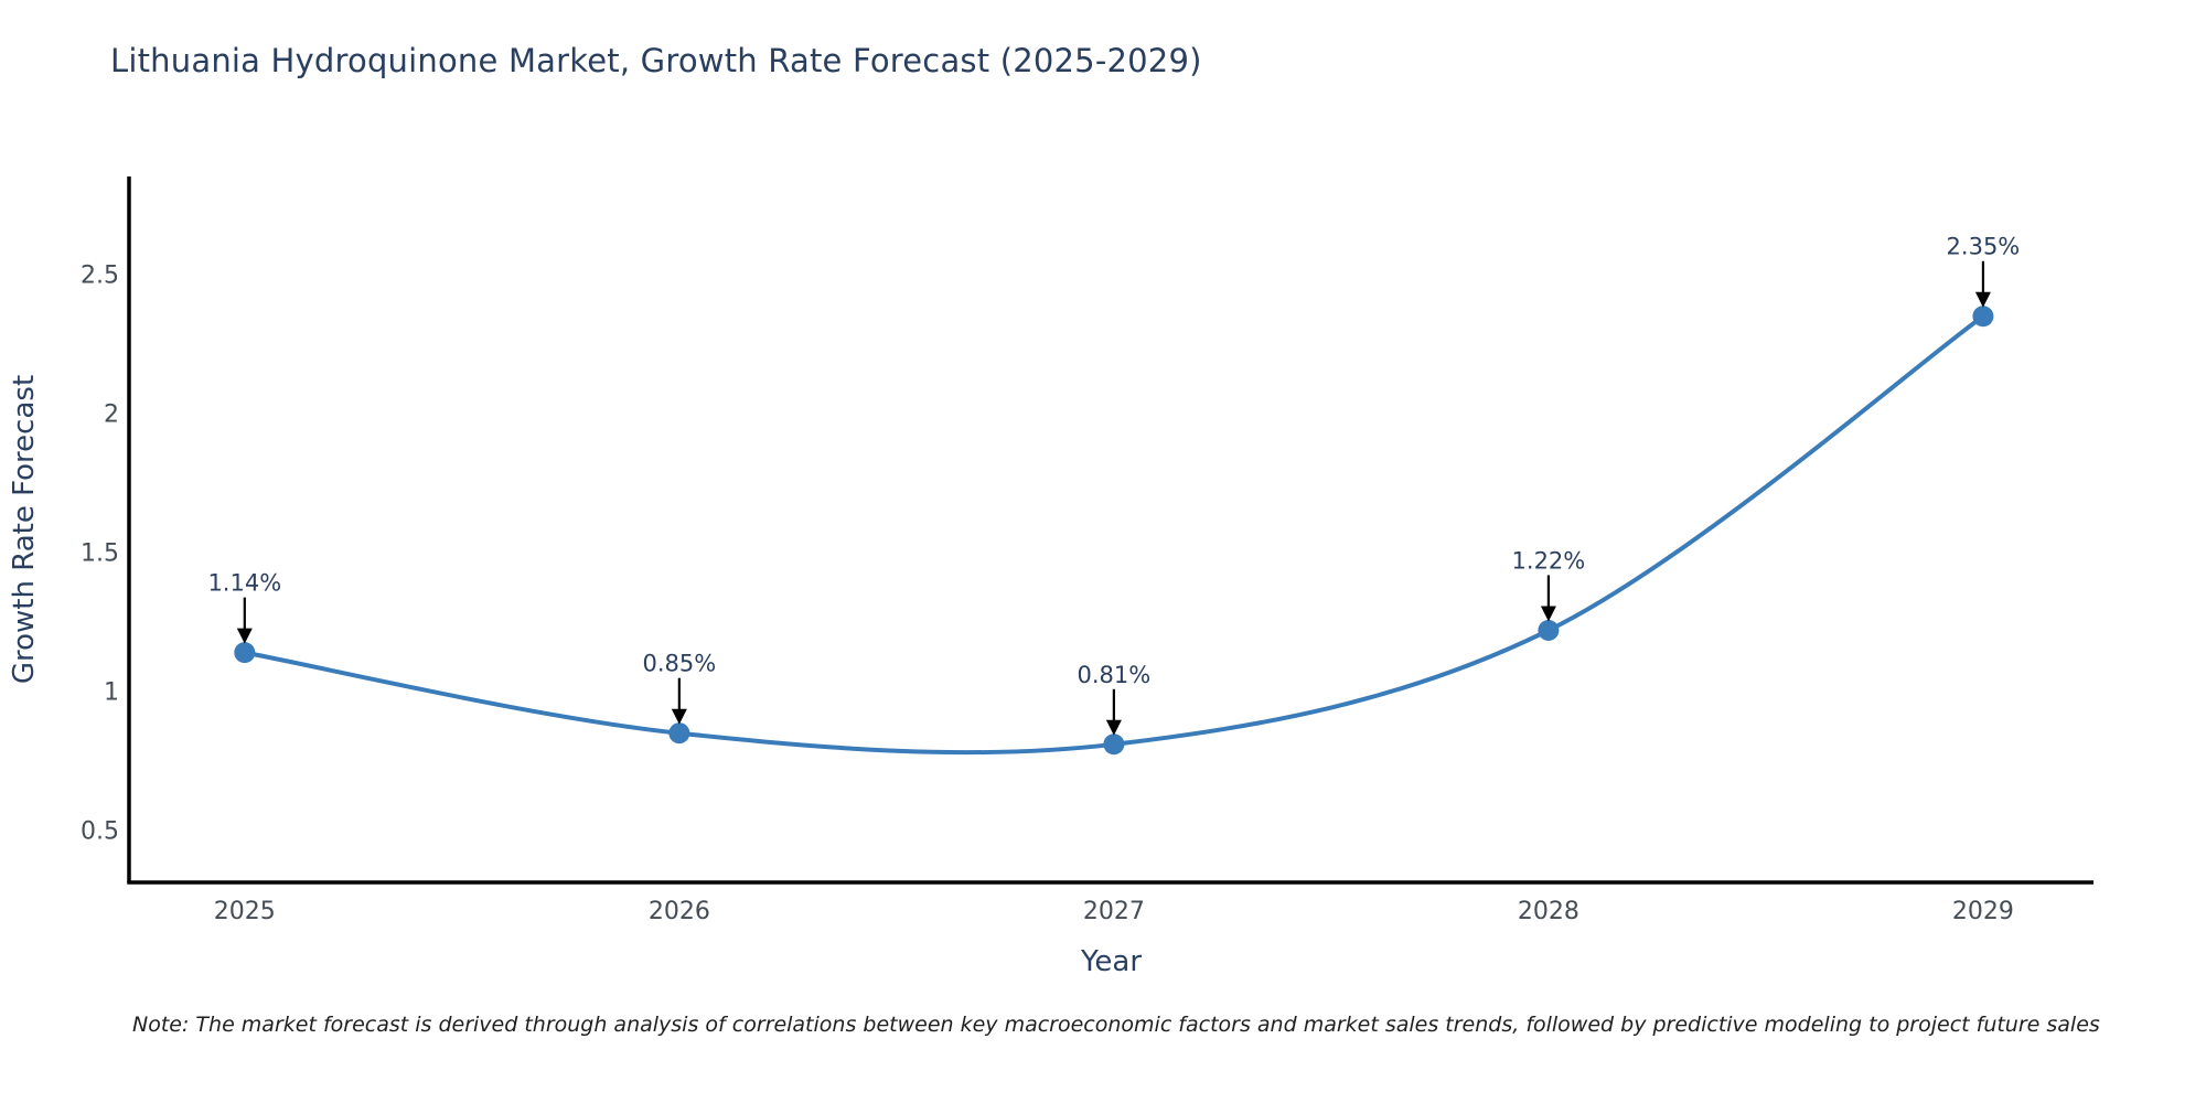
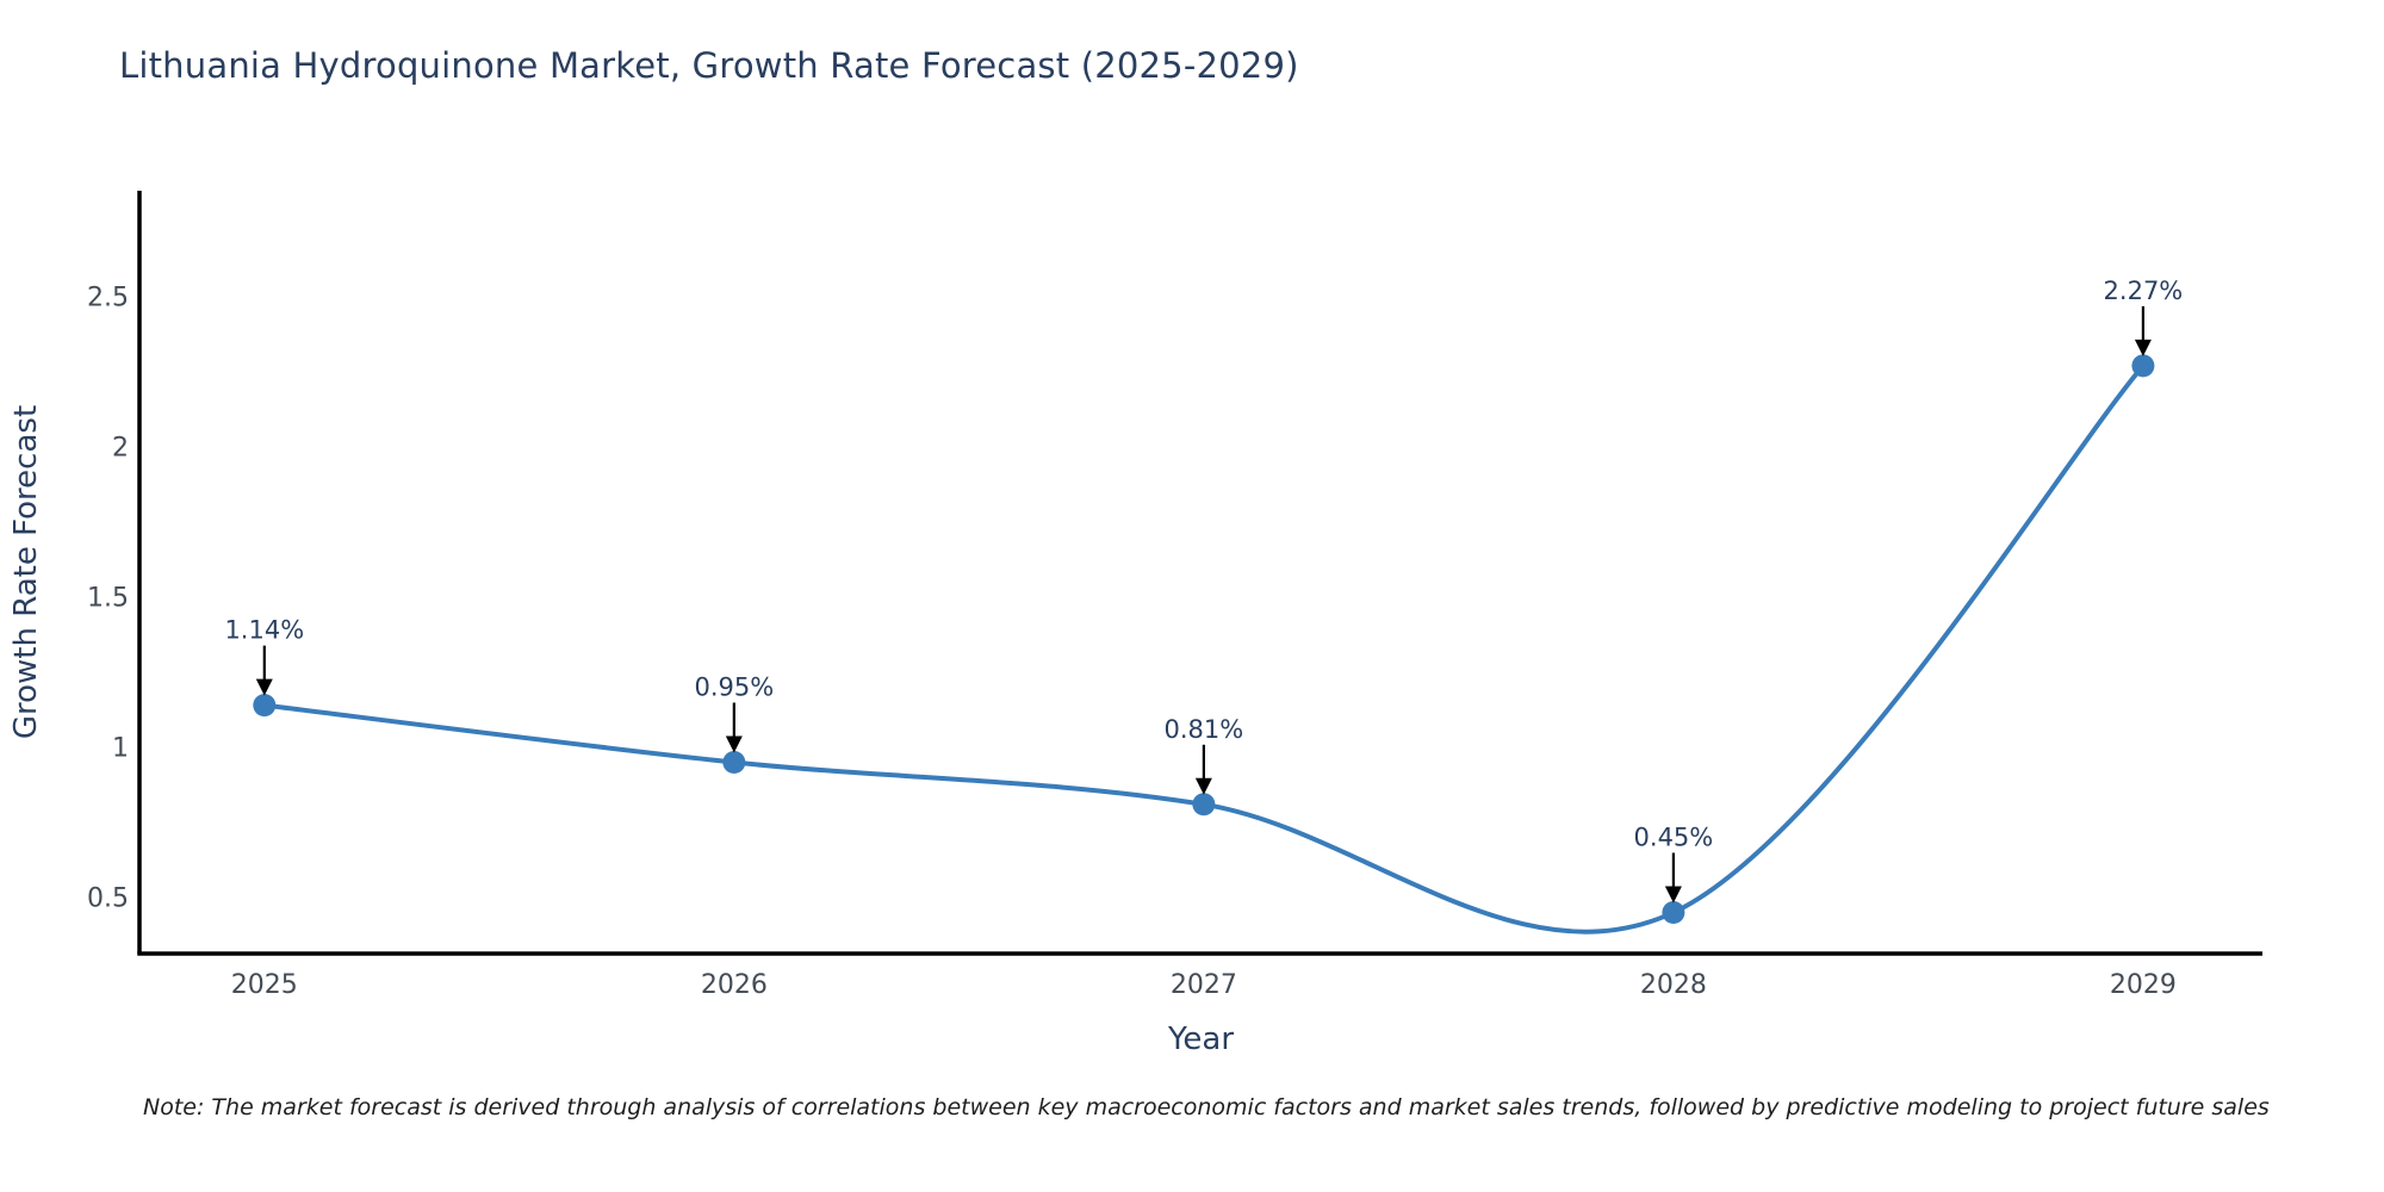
2026: 0.85% -> 0.95%
2028: 1.22% -> 0.45%
2029: 2.35% -> 2.27%
